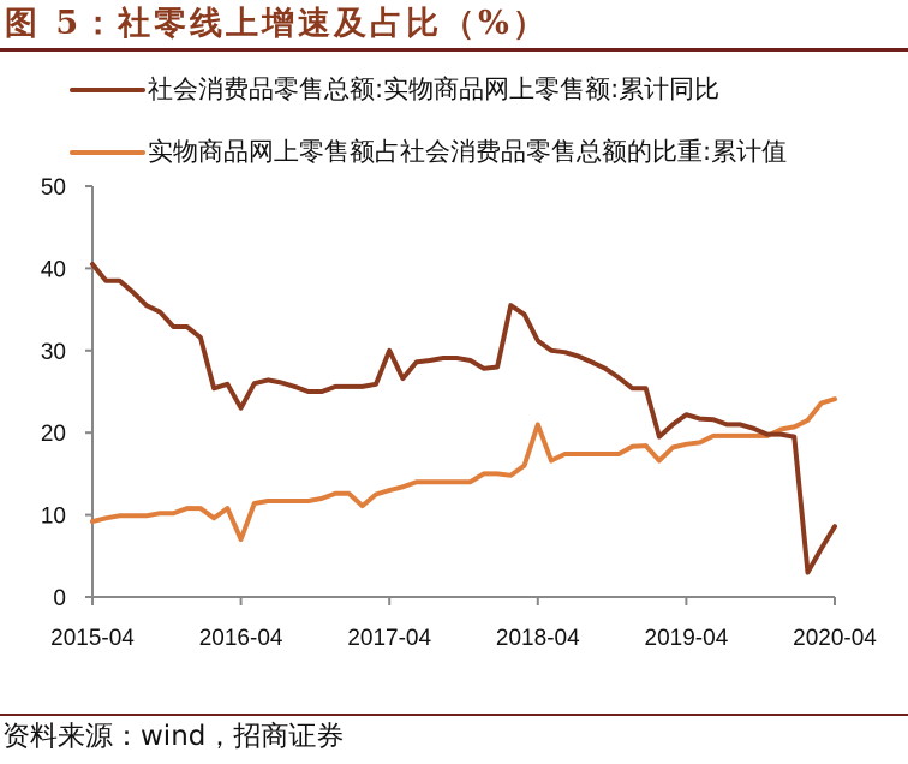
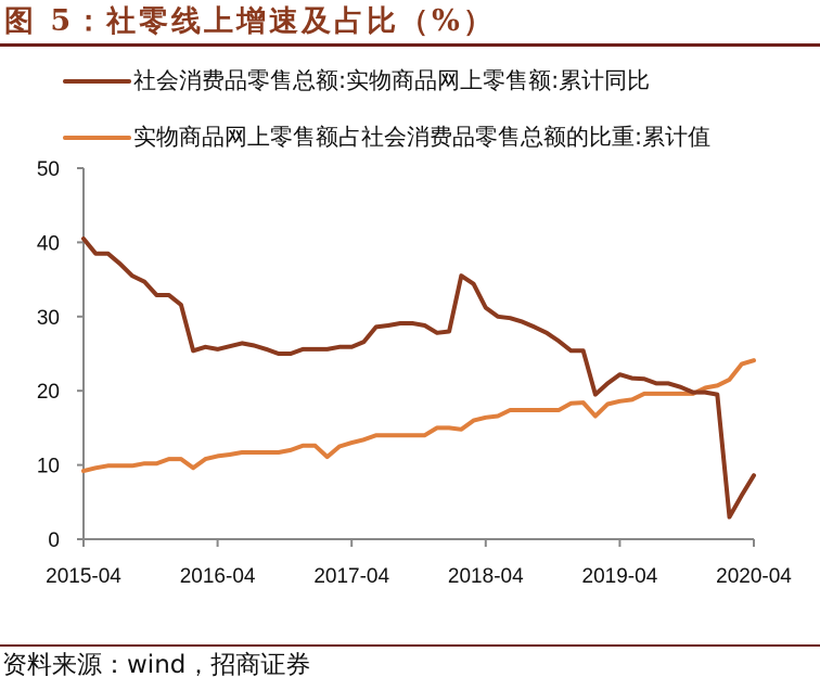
社会消费品零售总额:实物商品网上零售额:累计同比/2016-04: 23 -> 26
实物商品网上零售额占社会消费品零售总额的比重:累计值/2016-04: 7 -> 11
社会消费品零售总额:实物商品网上零售额:累计同比/2017-04: 30 -> 26
实物商品网上零售额占社会消费品零售总额的比重:累计值/2018-04: 21 -> 16
